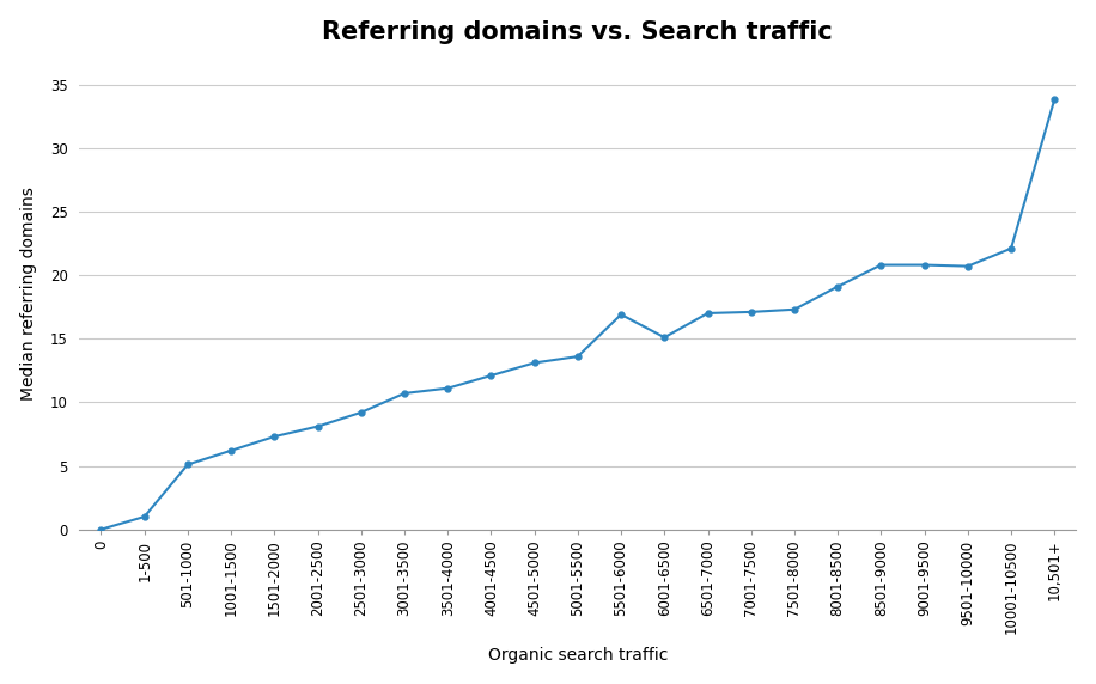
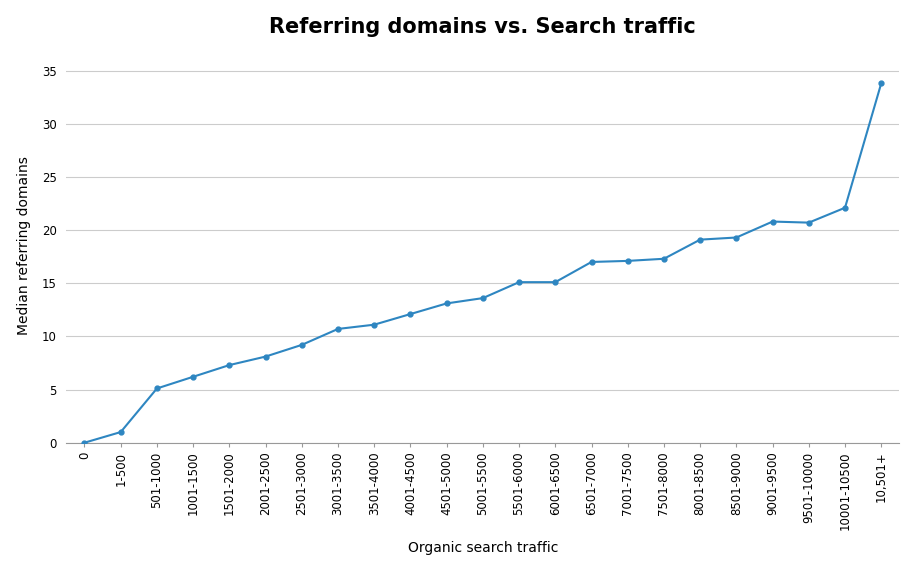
5501-6000: 16.9 -> 15.1
8501-9000: 20.8 -> 19.3
